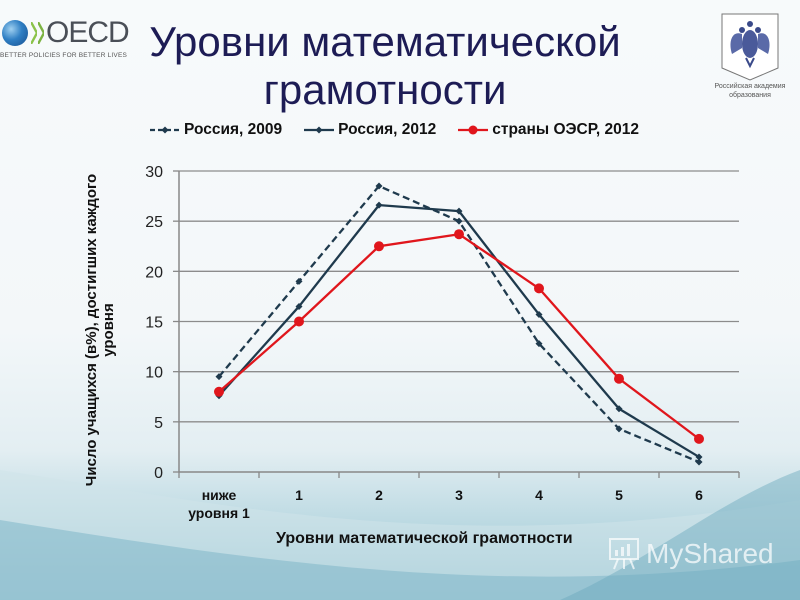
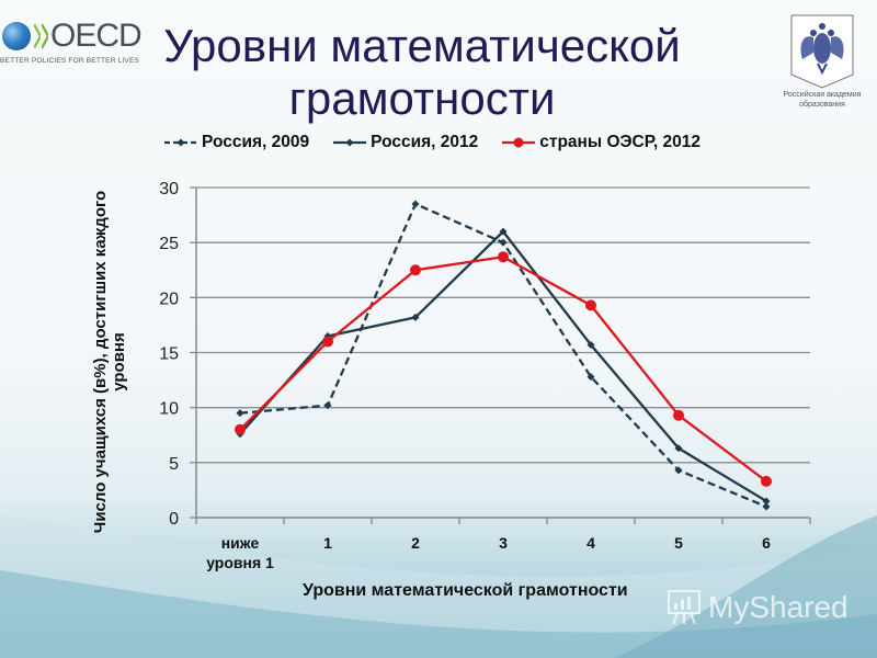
Россия, 2009/1: 19.0 -> 10.2
страны ОЭСР, 2012/1: 15.0 -> 16.0
Россия, 2012/2: 26.6 -> 18.2
страны ОЭСР, 2012/4: 18.3 -> 19.3
